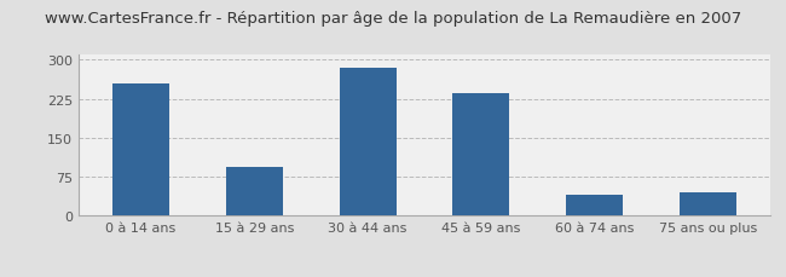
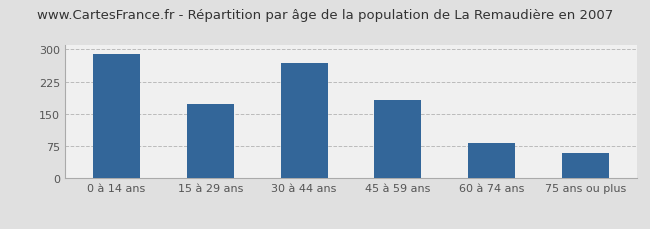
0 à 14 ans: 255 -> 290
15 à 29 ans: 95 -> 172
30 à 44 ans: 285 -> 268
45 à 59 ans: 235 -> 183
60 à 74 ans: 40 -> 82
75 ans ou plus: 45 -> 60
